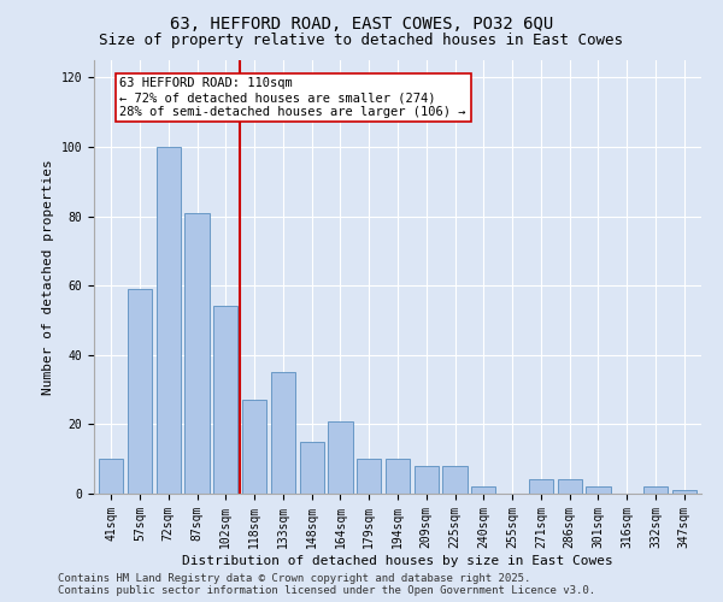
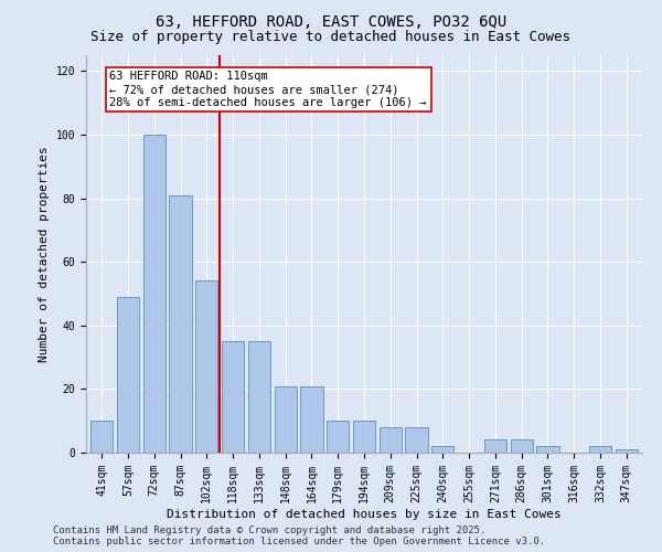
57sqm: 59 -> 49
118sqm: 27 -> 35
148sqm: 15 -> 21
